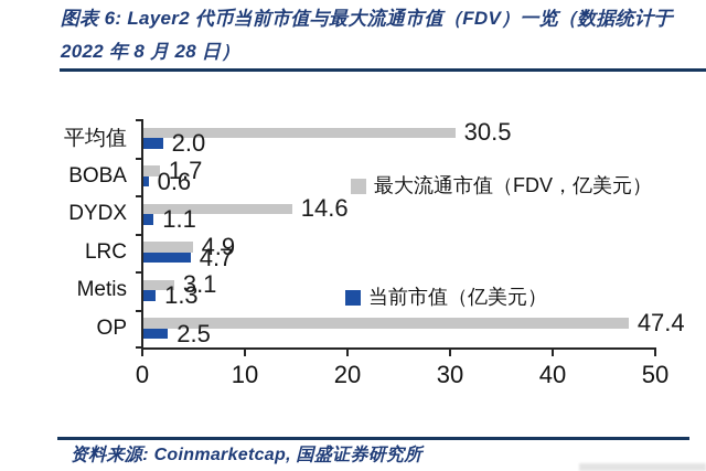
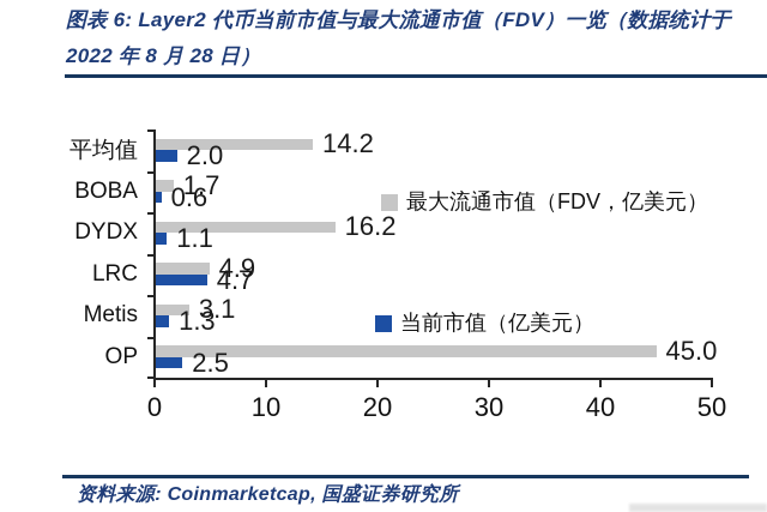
最大流通市值（FDV，亿美元）/平均值: 30.5 -> 14.2
最大流通市值（FDV，亿美元）/DYDX: 14.6 -> 16.2
最大流通市值（FDV，亿美元）/OP: 47.4 -> 45.0
